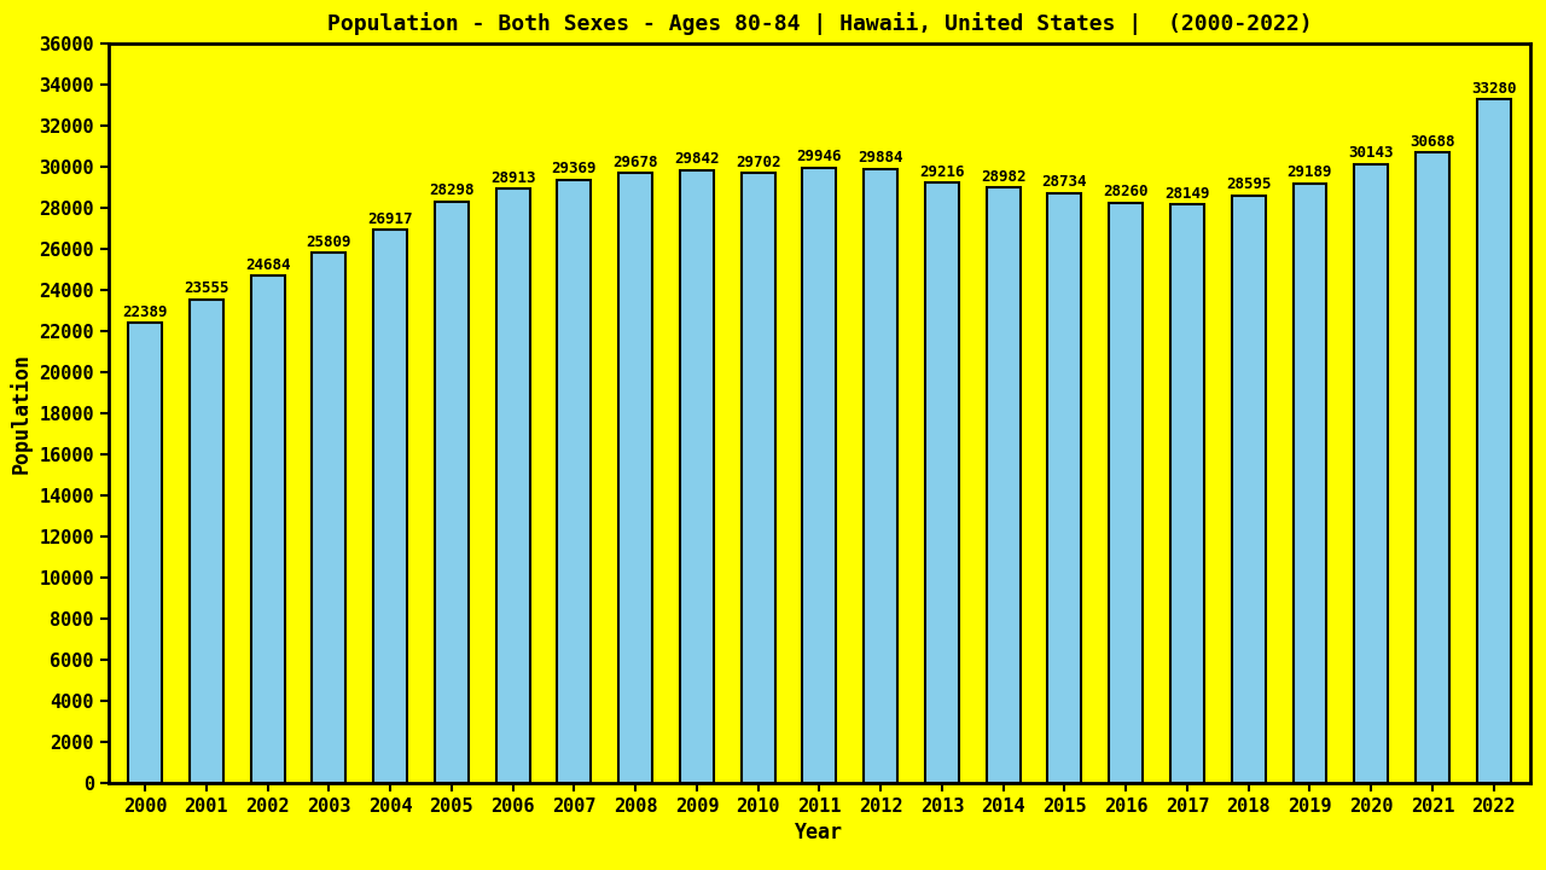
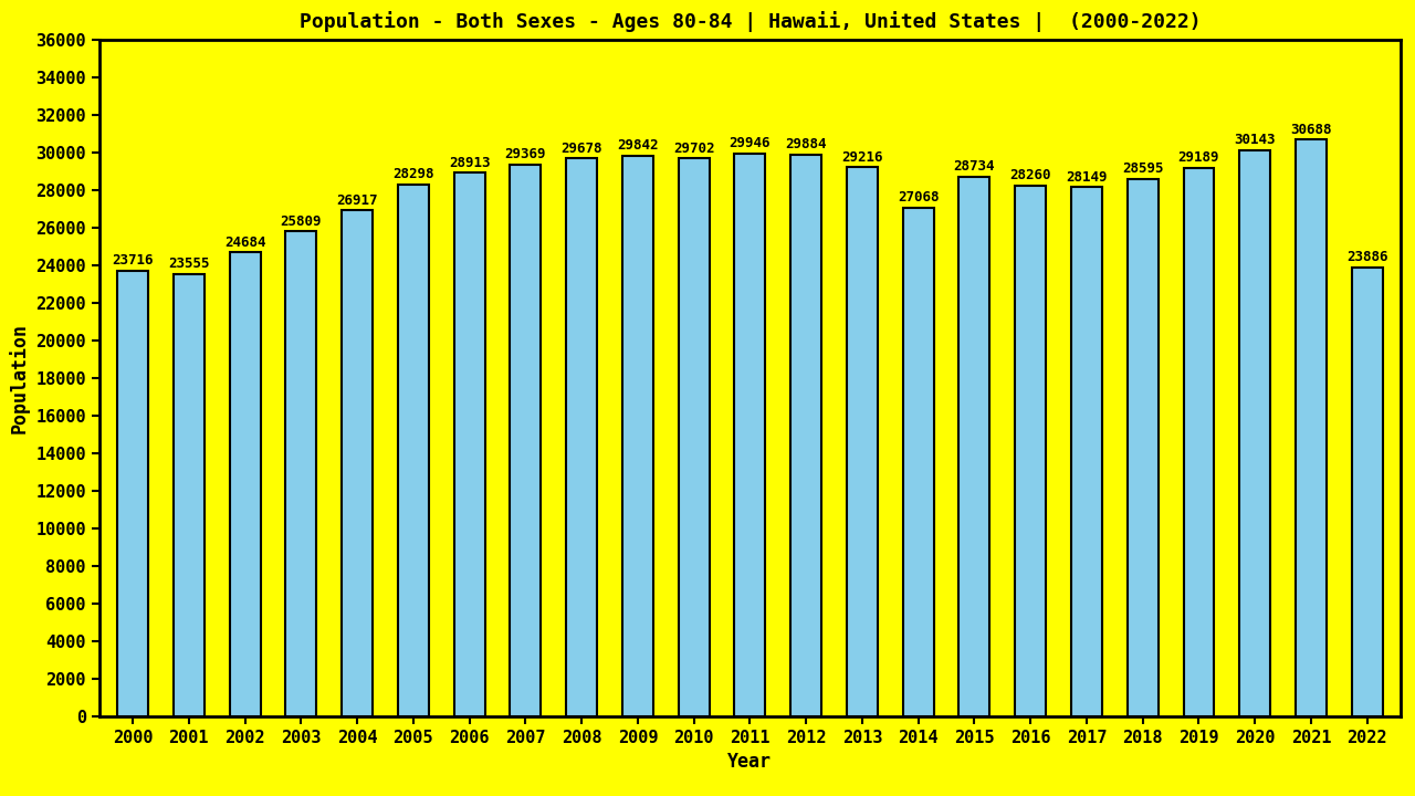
2000: 22389 -> 23716
2014: 28982 -> 27068
2022: 33280 -> 23886
